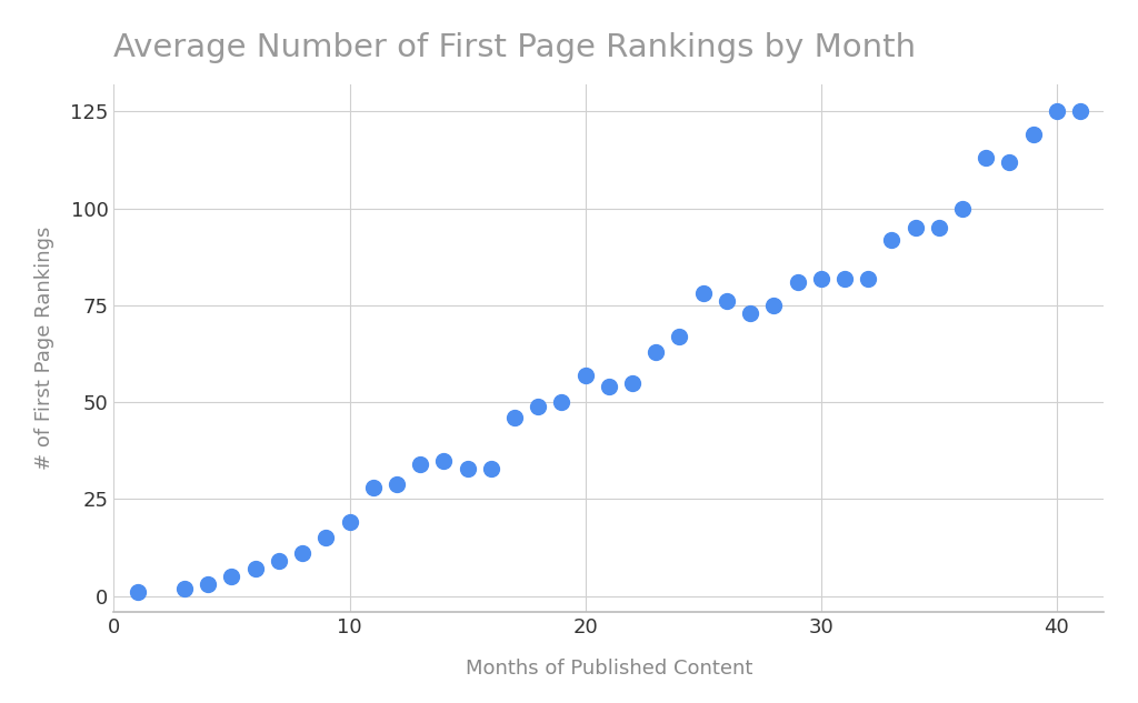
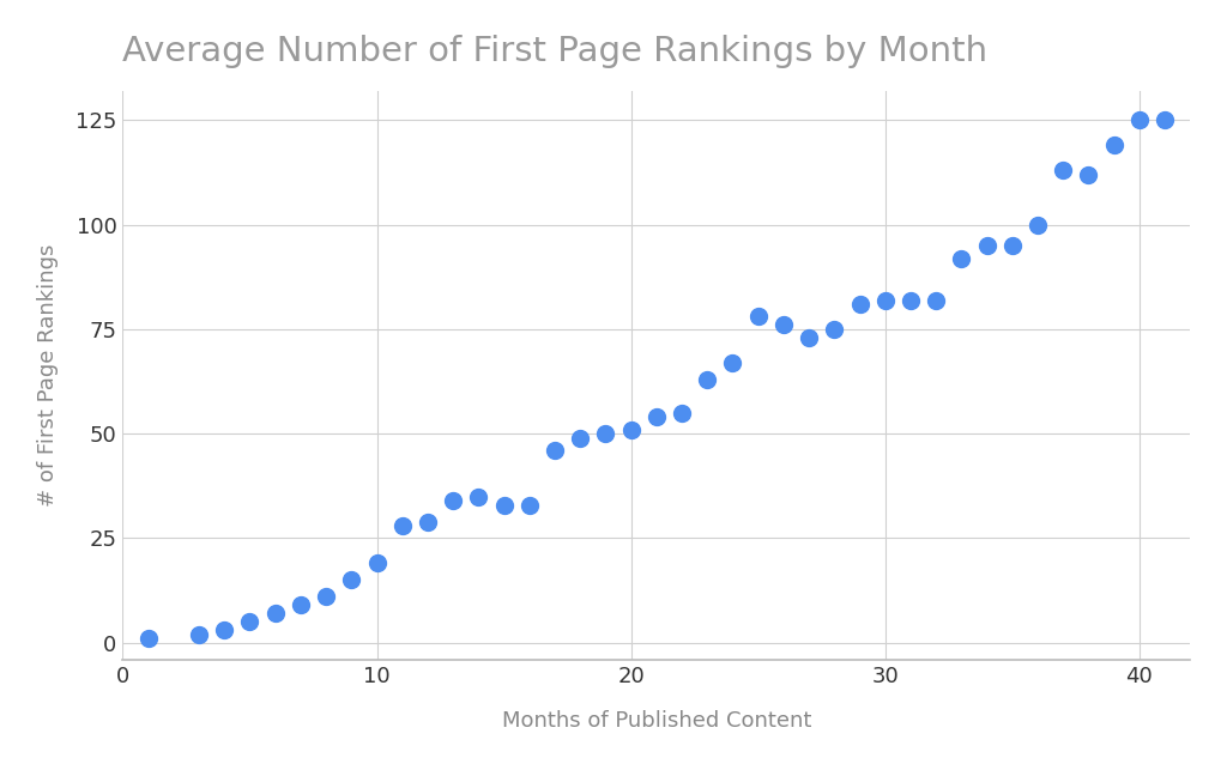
20: 57 -> 51
